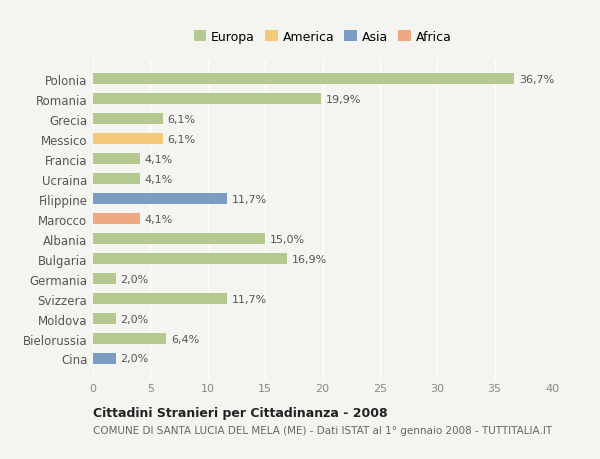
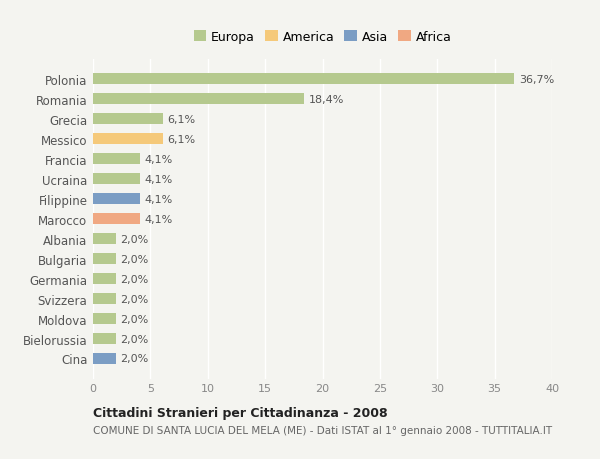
Romania: 19,9% -> 18,4%
Filippine: 11,7% -> 4,1%
Albania: 15,0% -> 2,0%
Bulgaria: 16,9% -> 2,0%
Svizzera: 11,7% -> 2,0%
Bielorussia: 6,4% -> 2,0%
